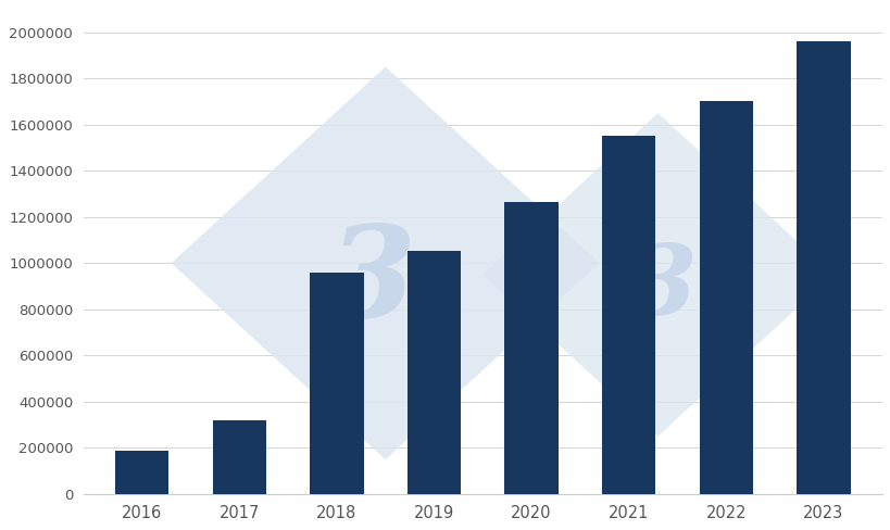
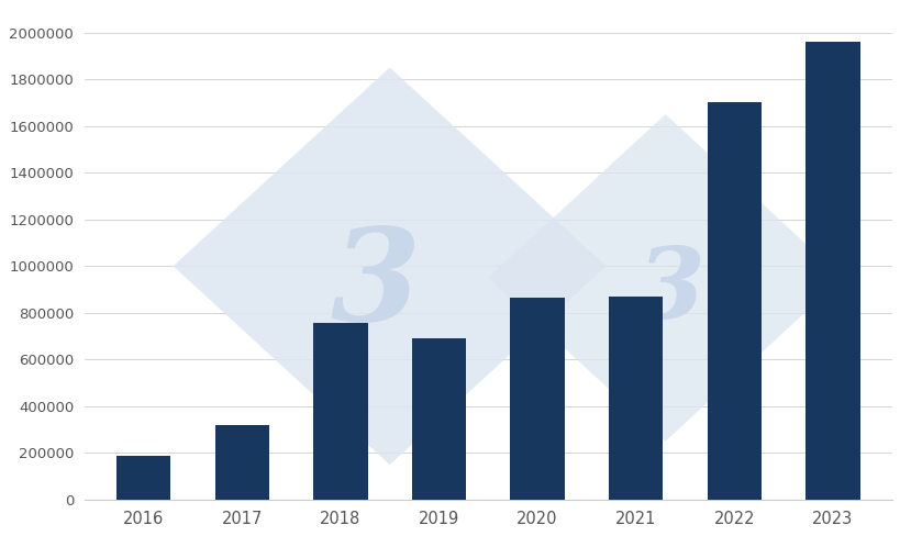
2018: 960000 -> 755000
2019: 1055000 -> 690000
2020: 1265000 -> 865000
2021: 1550000 -> 870000
